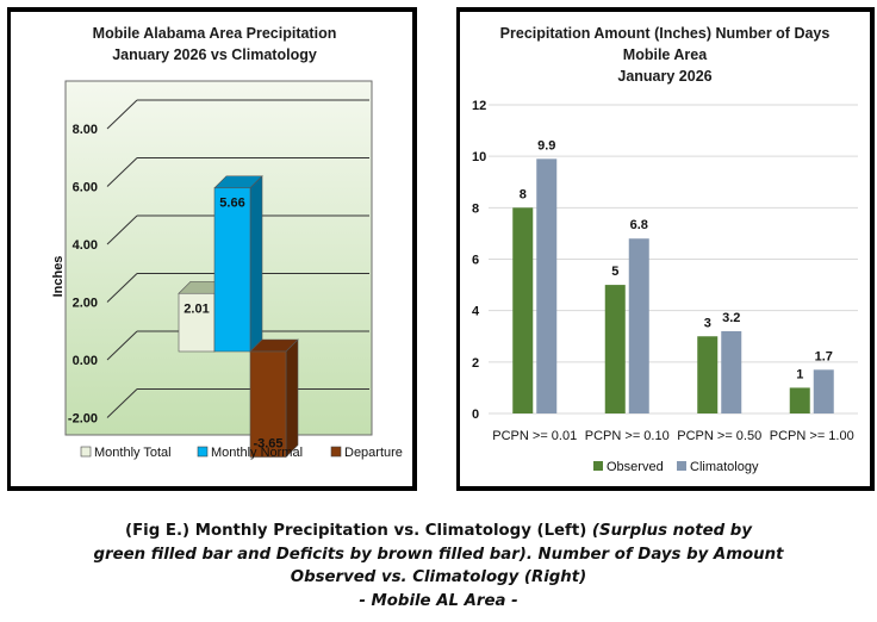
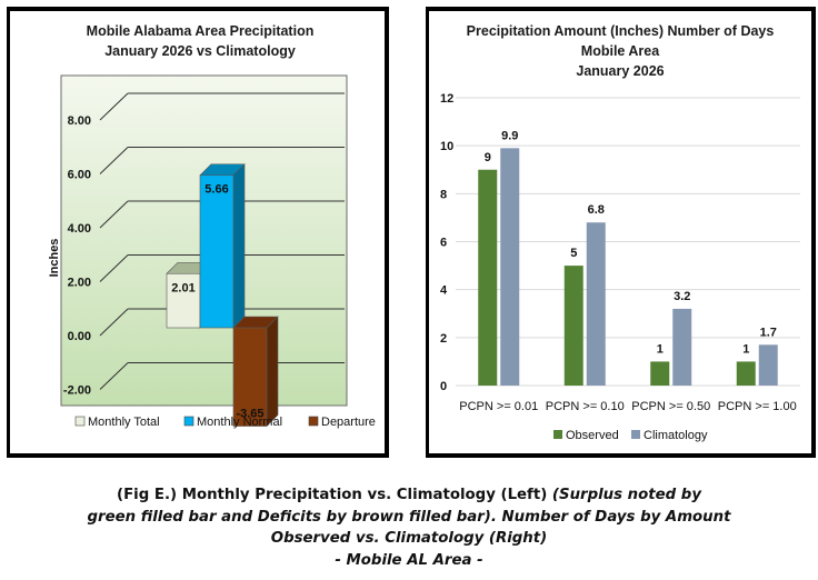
Precipitation Amount (Inches) Number of Days/Observed/PCPN >= 0.01: 8 -> 9
Precipitation Amount (Inches) Number of Days/Observed/PCPN >= 0.50: 3 -> 1
